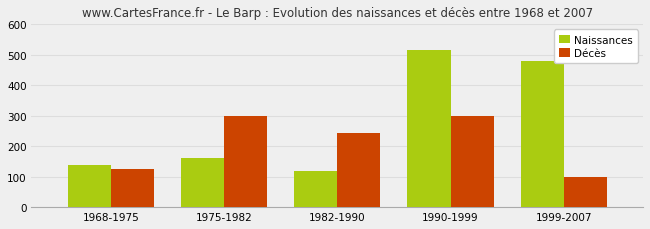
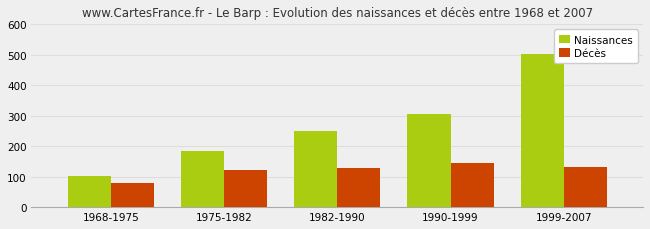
Naissances/1968-1975: 140 -> 103
Décès/1968-1975: 125 -> 80
Naissances/1975-1982: 160 -> 184
Décès/1975-1982: 300 -> 123
Naissances/1982-1990: 120 -> 251
Décès/1982-1990: 245 -> 128
Naissances/1990-1999: 515 -> 306
Décès/1990-1999: 300 -> 146
Naissances/1999-2007: 480 -> 502
Décès/1999-2007: 100 -> 131
